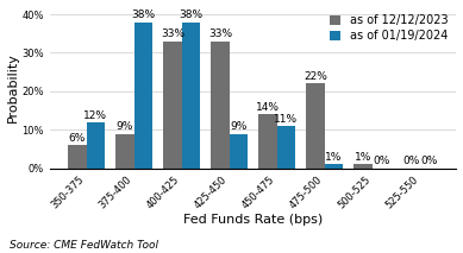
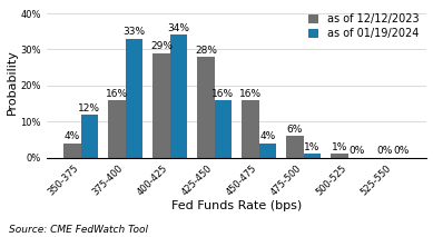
as of 12/12/2023/350-375: 6% -> 4%
as of 12/12/2023/375-400: 9% -> 16%
as of 01/19/2024/375-400: 38% -> 33%
as of 12/12/2023/400-425: 33% -> 29%
as of 01/19/2024/400-425: 38% -> 34%
as of 12/12/2023/425-450: 33% -> 28%
as of 01/19/2024/425-450: 9% -> 16%
as of 12/12/2023/450-475: 14% -> 16%
as of 01/19/2024/450-475: 11% -> 4%
as of 12/12/2023/475-500: 22% -> 6%
